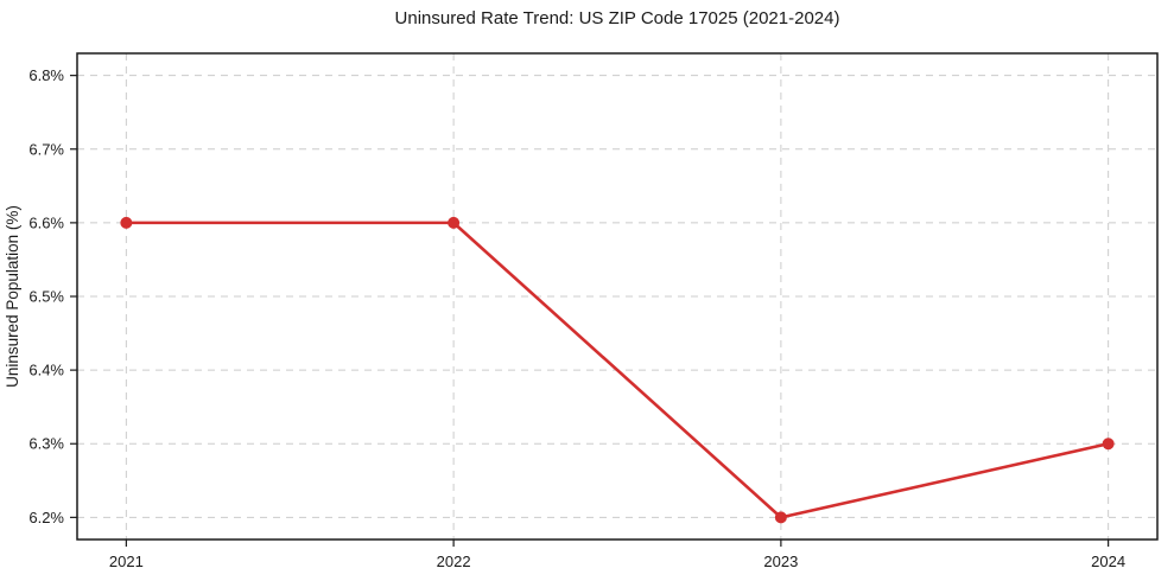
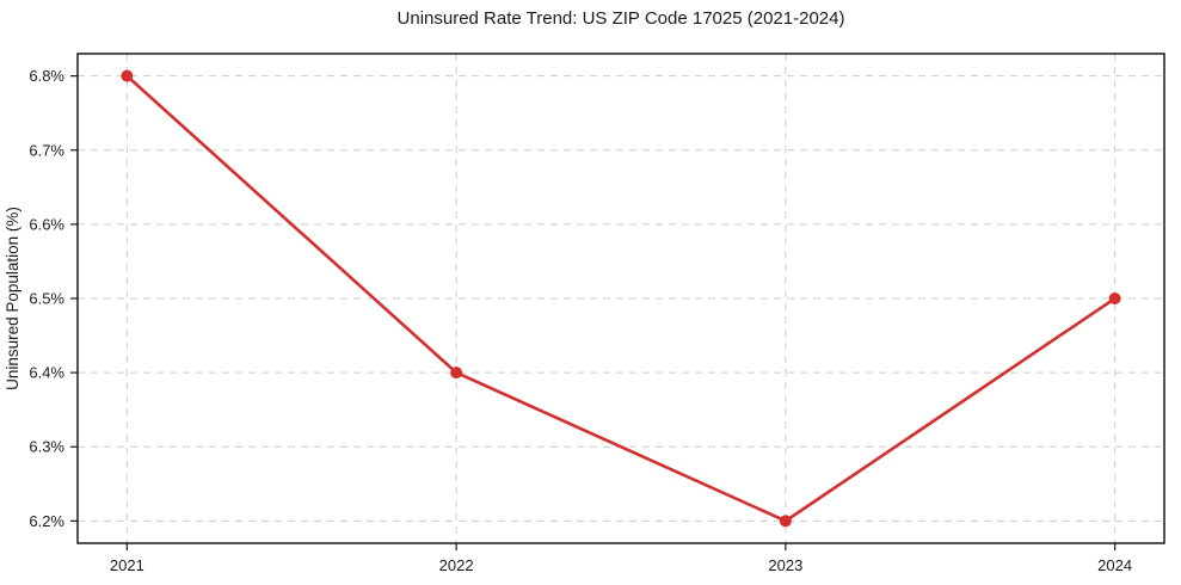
2021: 6.6% -> 6.8%
2022: 6.6% -> 6.4%
2024: 6.3% -> 6.5%
